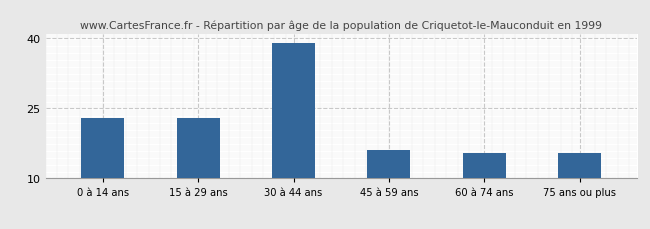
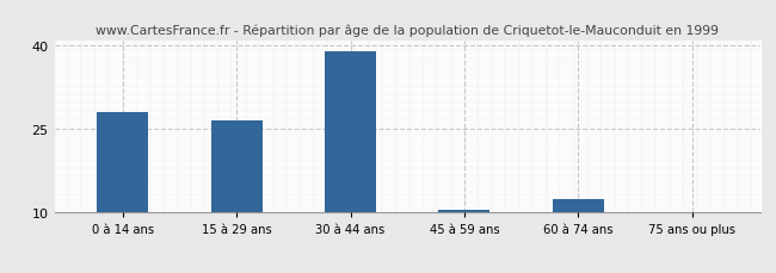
0 à 14 ans: 23.0 -> 28.0
15 à 29 ans: 23.0 -> 26.5
45 à 59 ans: 16.0 -> 10.5
60 à 74 ans: 15.5 -> 12.5
75 ans ou plus: 15.5 -> 10.1
